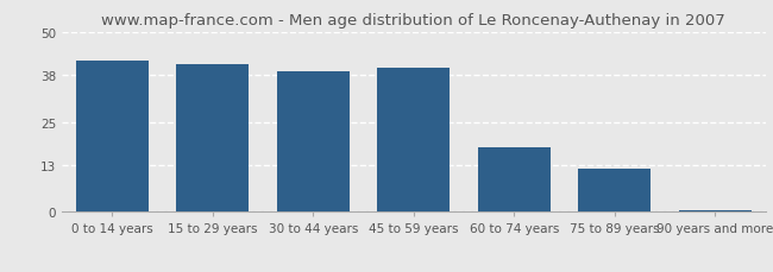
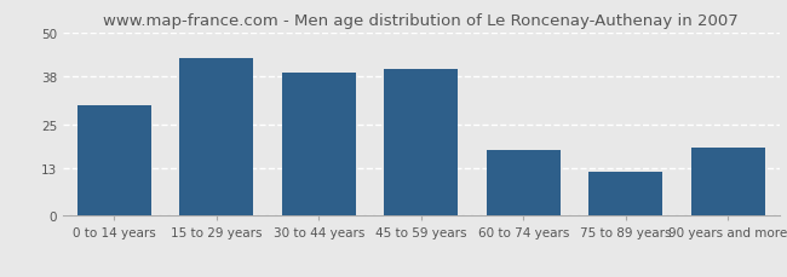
0 to 14 years: 42.0 -> 30.0
15 to 29 years: 41.0 -> 43.0
90 years and more: 0.5 -> 18.5
